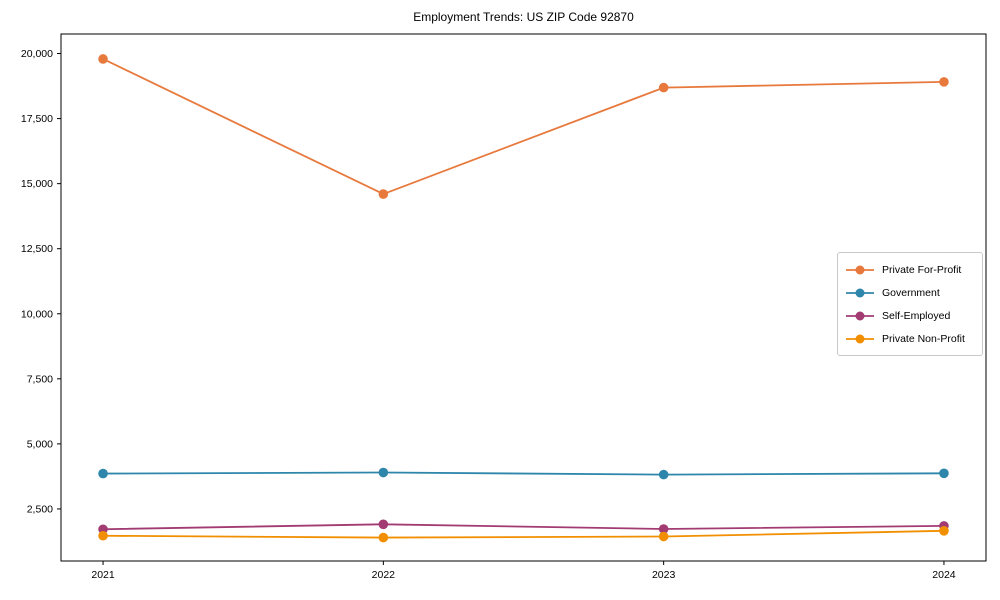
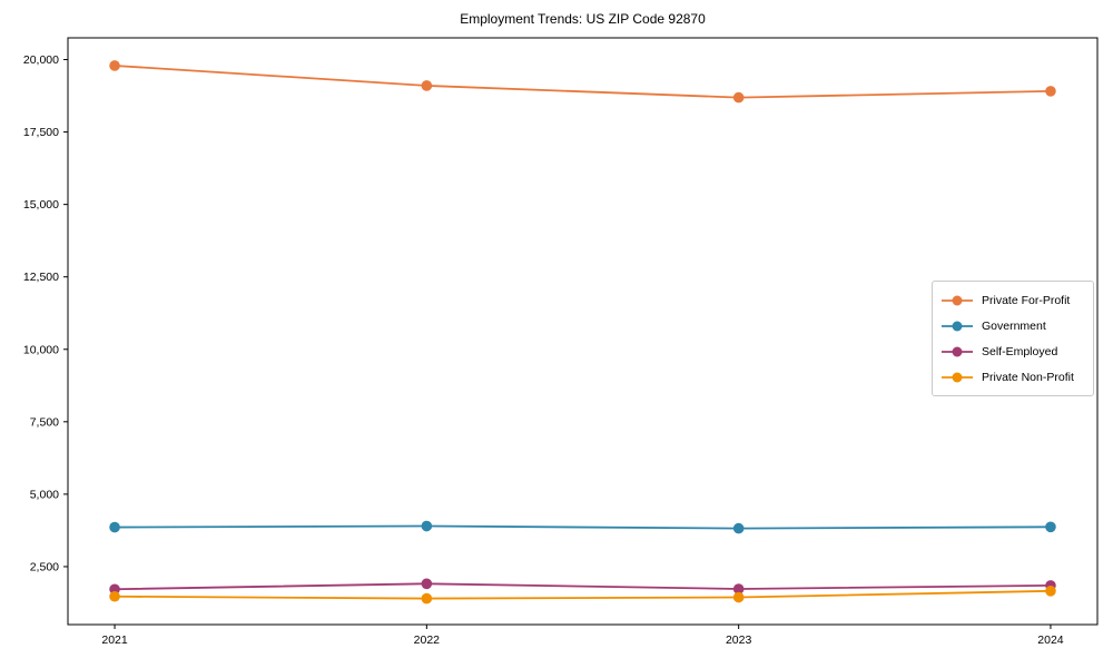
Private For-Profit/2022: 14600 -> 19100
